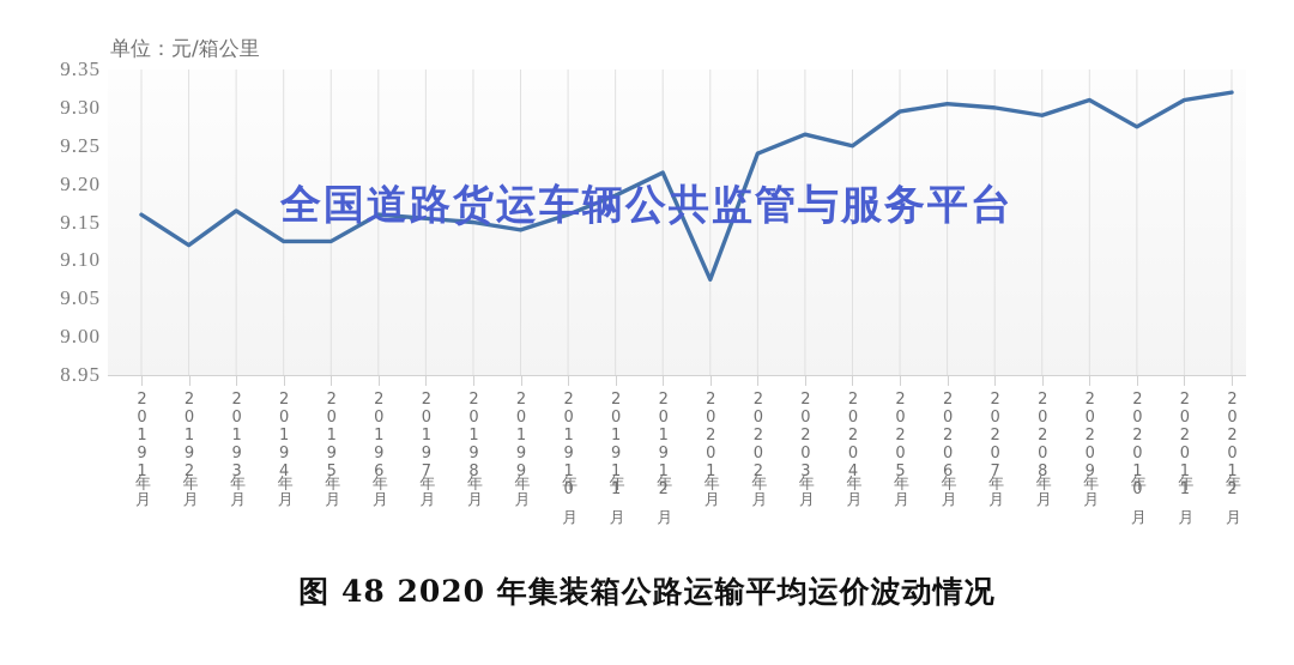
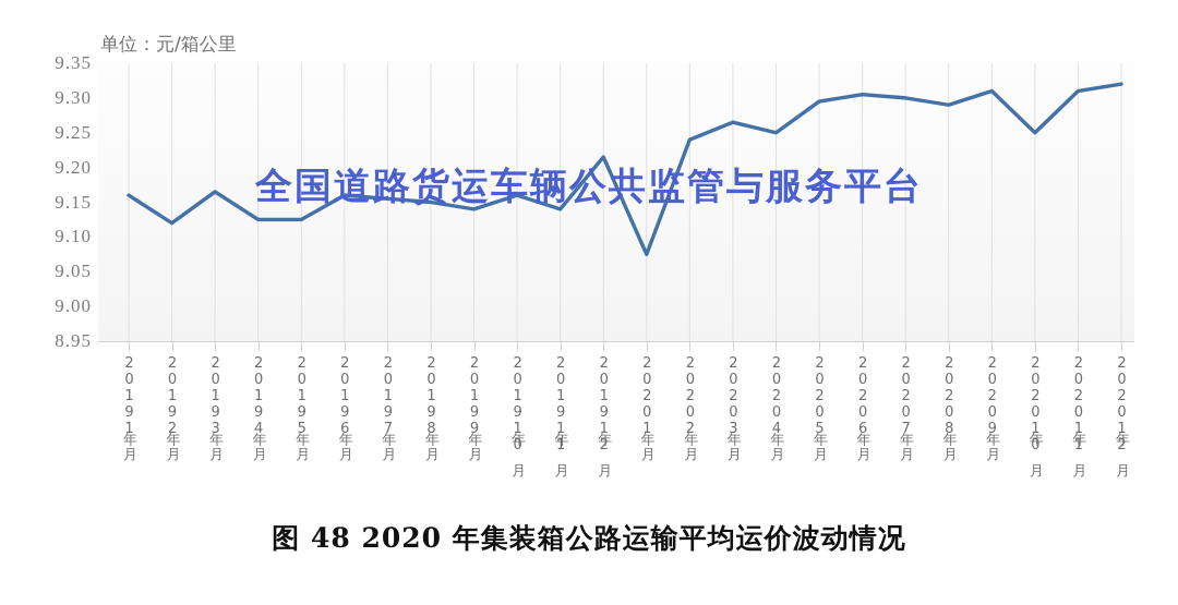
2019年11月: 9.19 -> 9.14
2020年10月: 9.28 -> 9.25
